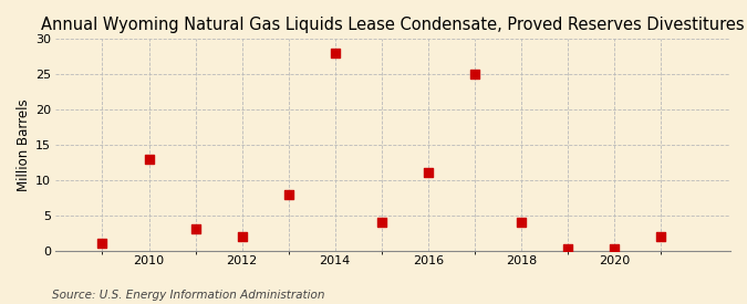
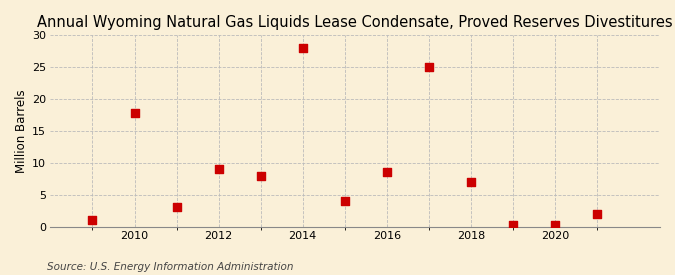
2010: 13.0 -> 17.8
2012: 2.0 -> 9.0
2016: 11.0 -> 8.6
2018: 4.0 -> 7.0
